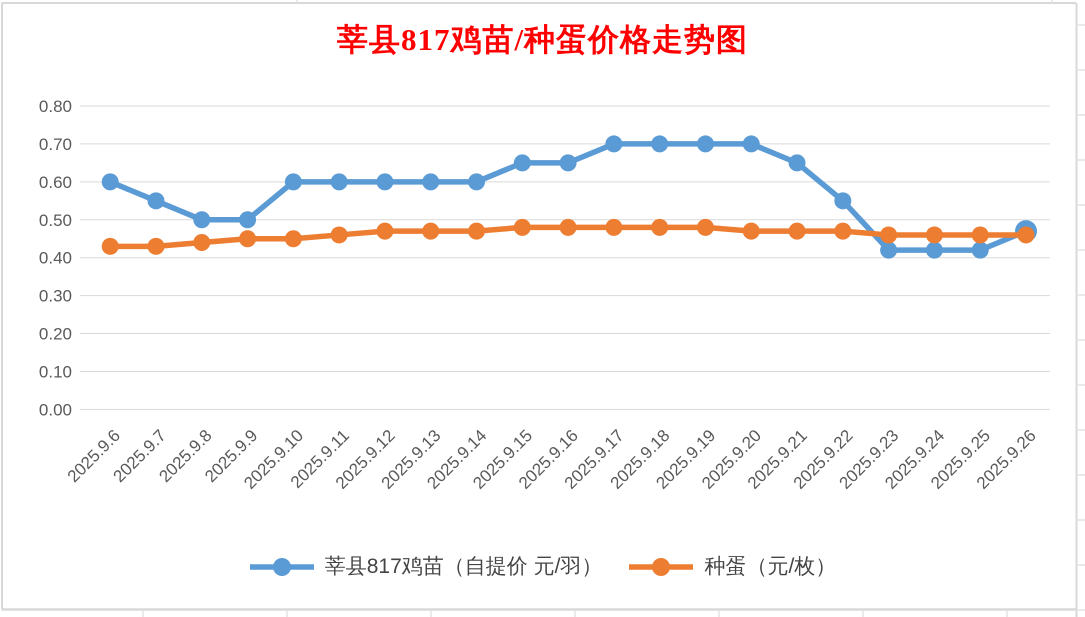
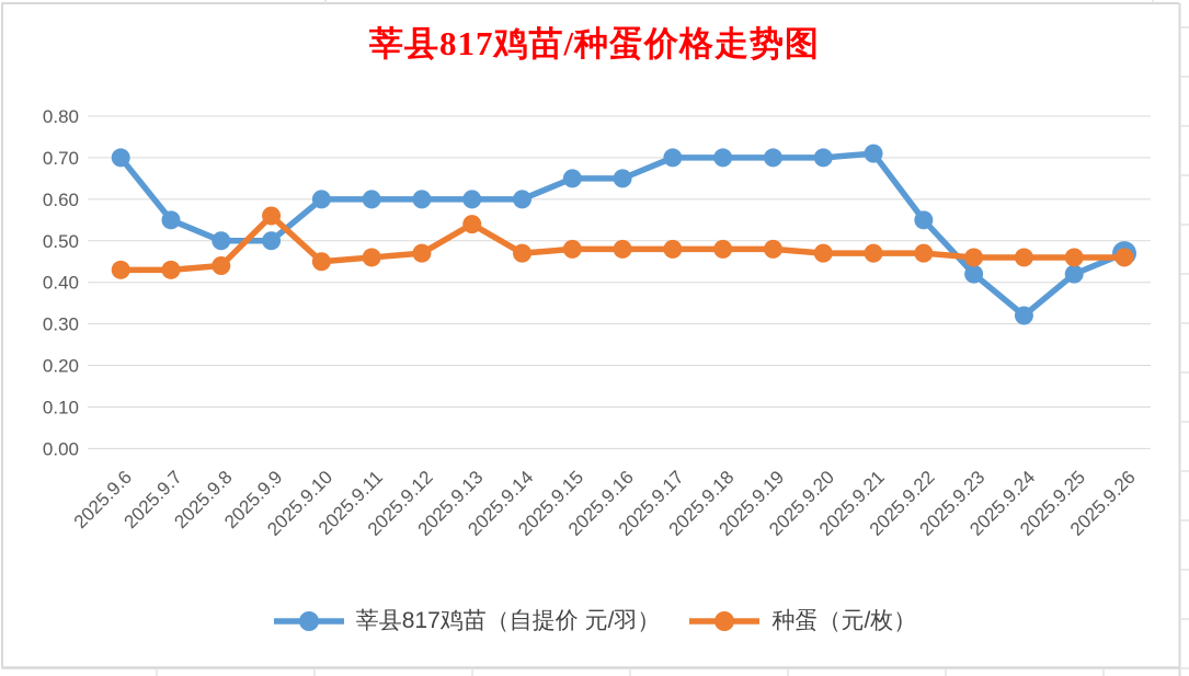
莘县817鸡苗（自提价 元/羽）/2025.9.6: 0.60 -> 0.70
种蛋（元/枚）/2025.9.9: 0.45 -> 0.56
种蛋（元/枚）/2025.9.13: 0.47 -> 0.54
莘县817鸡苗（自提价 元/羽）/2025.9.21: 0.65 -> 0.71
莘县817鸡苗（自提价 元/羽）/2025.9.24: 0.42 -> 0.32
